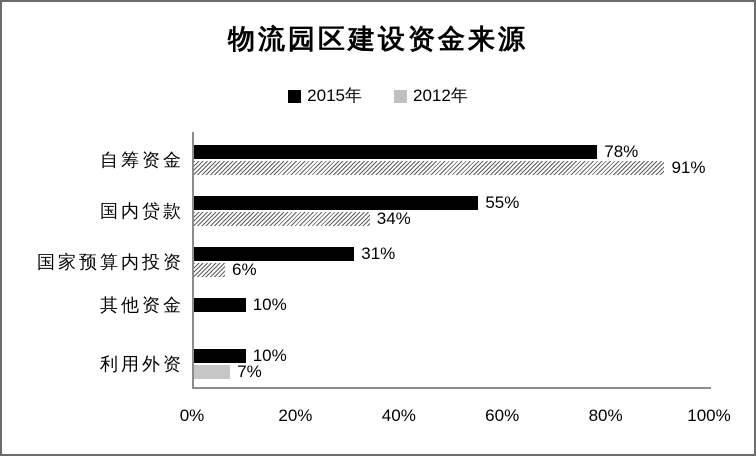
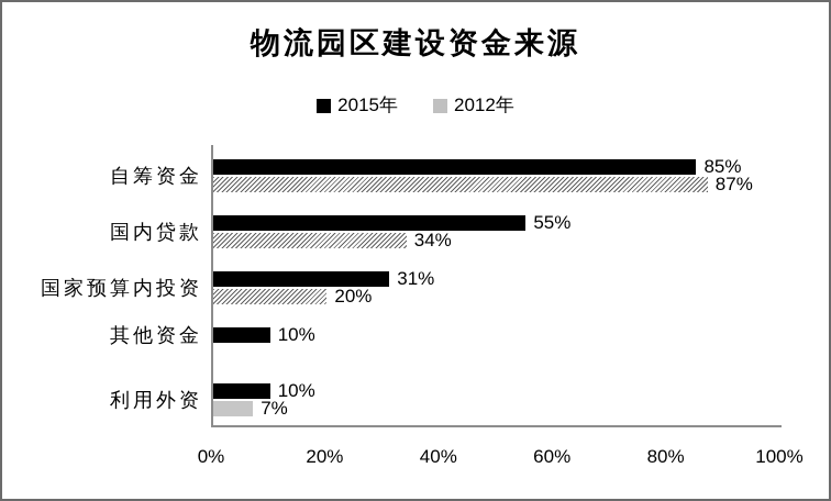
2015年/自筹资金: 78% -> 85%
2012年/自筹资金: 91% -> 87%
2012年/国家预算内投资: 6% -> 20%
